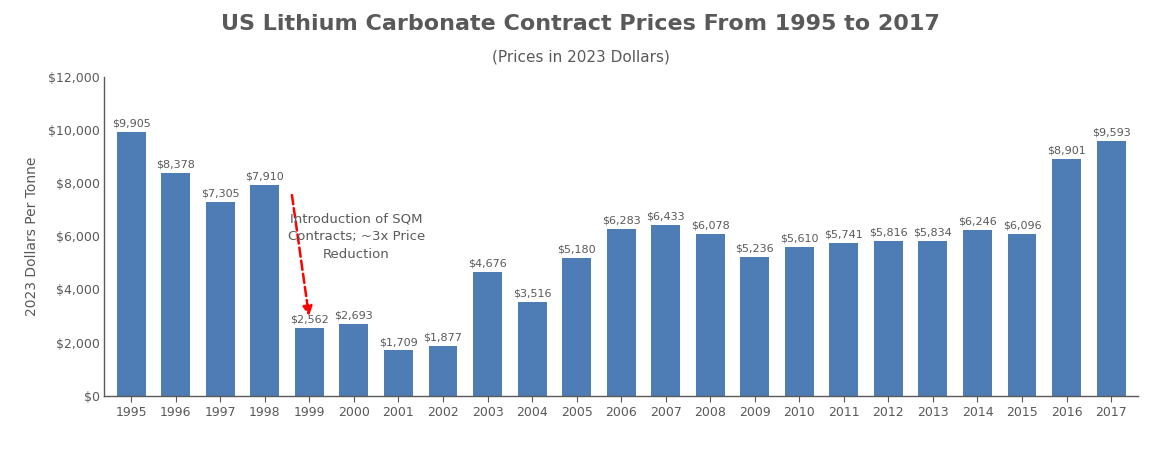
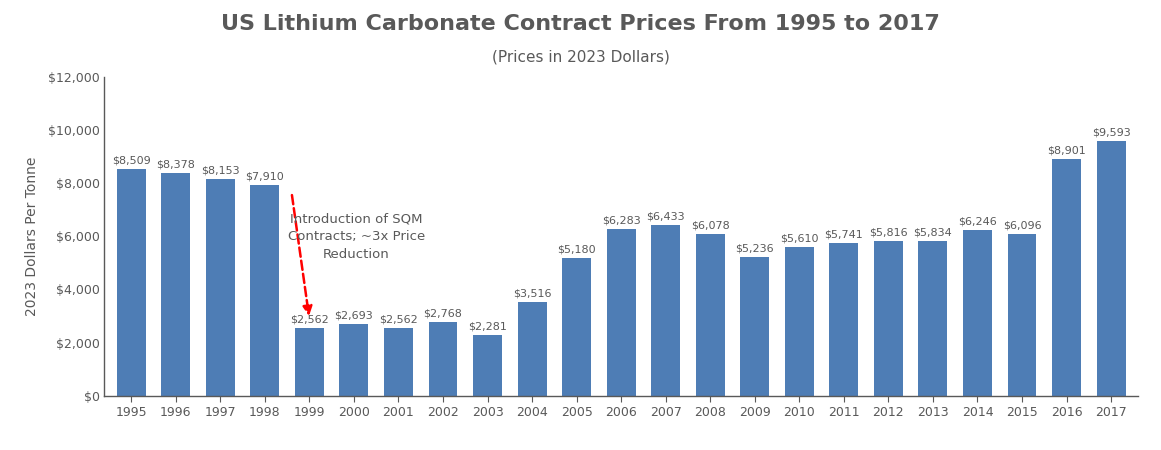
1995: $9,905 -> $8,509
1997: $7,305 -> $8,153
2001: $1,709 -> $2,562
2002: $1,877 -> $2,768
2003: $4,676 -> $2,281
